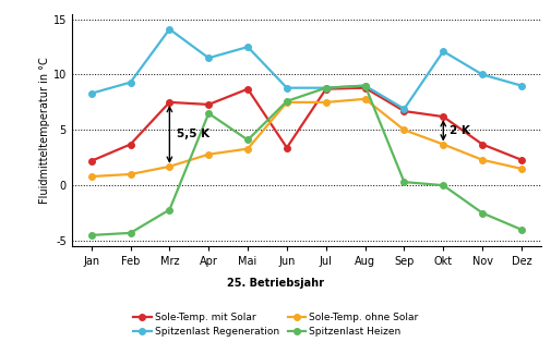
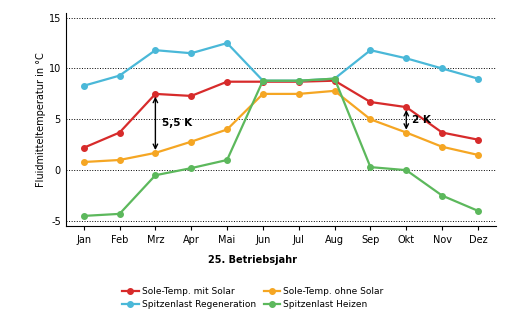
Spitzenlast Regeneration/Mrz: 14.1 -> 11.8
Spitzenlast Heizen/Mrz: -2.2 -> -0.5
Spitzenlast Heizen/Apr: 6.5 -> 0.2
Sole-Temp. ohne Solar/Mai: 3.3 -> 4.0
Spitzenlast Heizen/Mai: 4.1 -> 1.0
Sole-Temp. mit Solar/Jun: 3.4 -> 8.7
Spitzenlast Heizen/Jun: 7.6 -> 8.8
Spitzenlast Regeneration/Sep: 6.9 -> 11.8
Spitzenlast Regeneration/Okt: 12.1 -> 11.0
Sole-Temp. mit Solar/Dez: 2.3 -> 3.0
